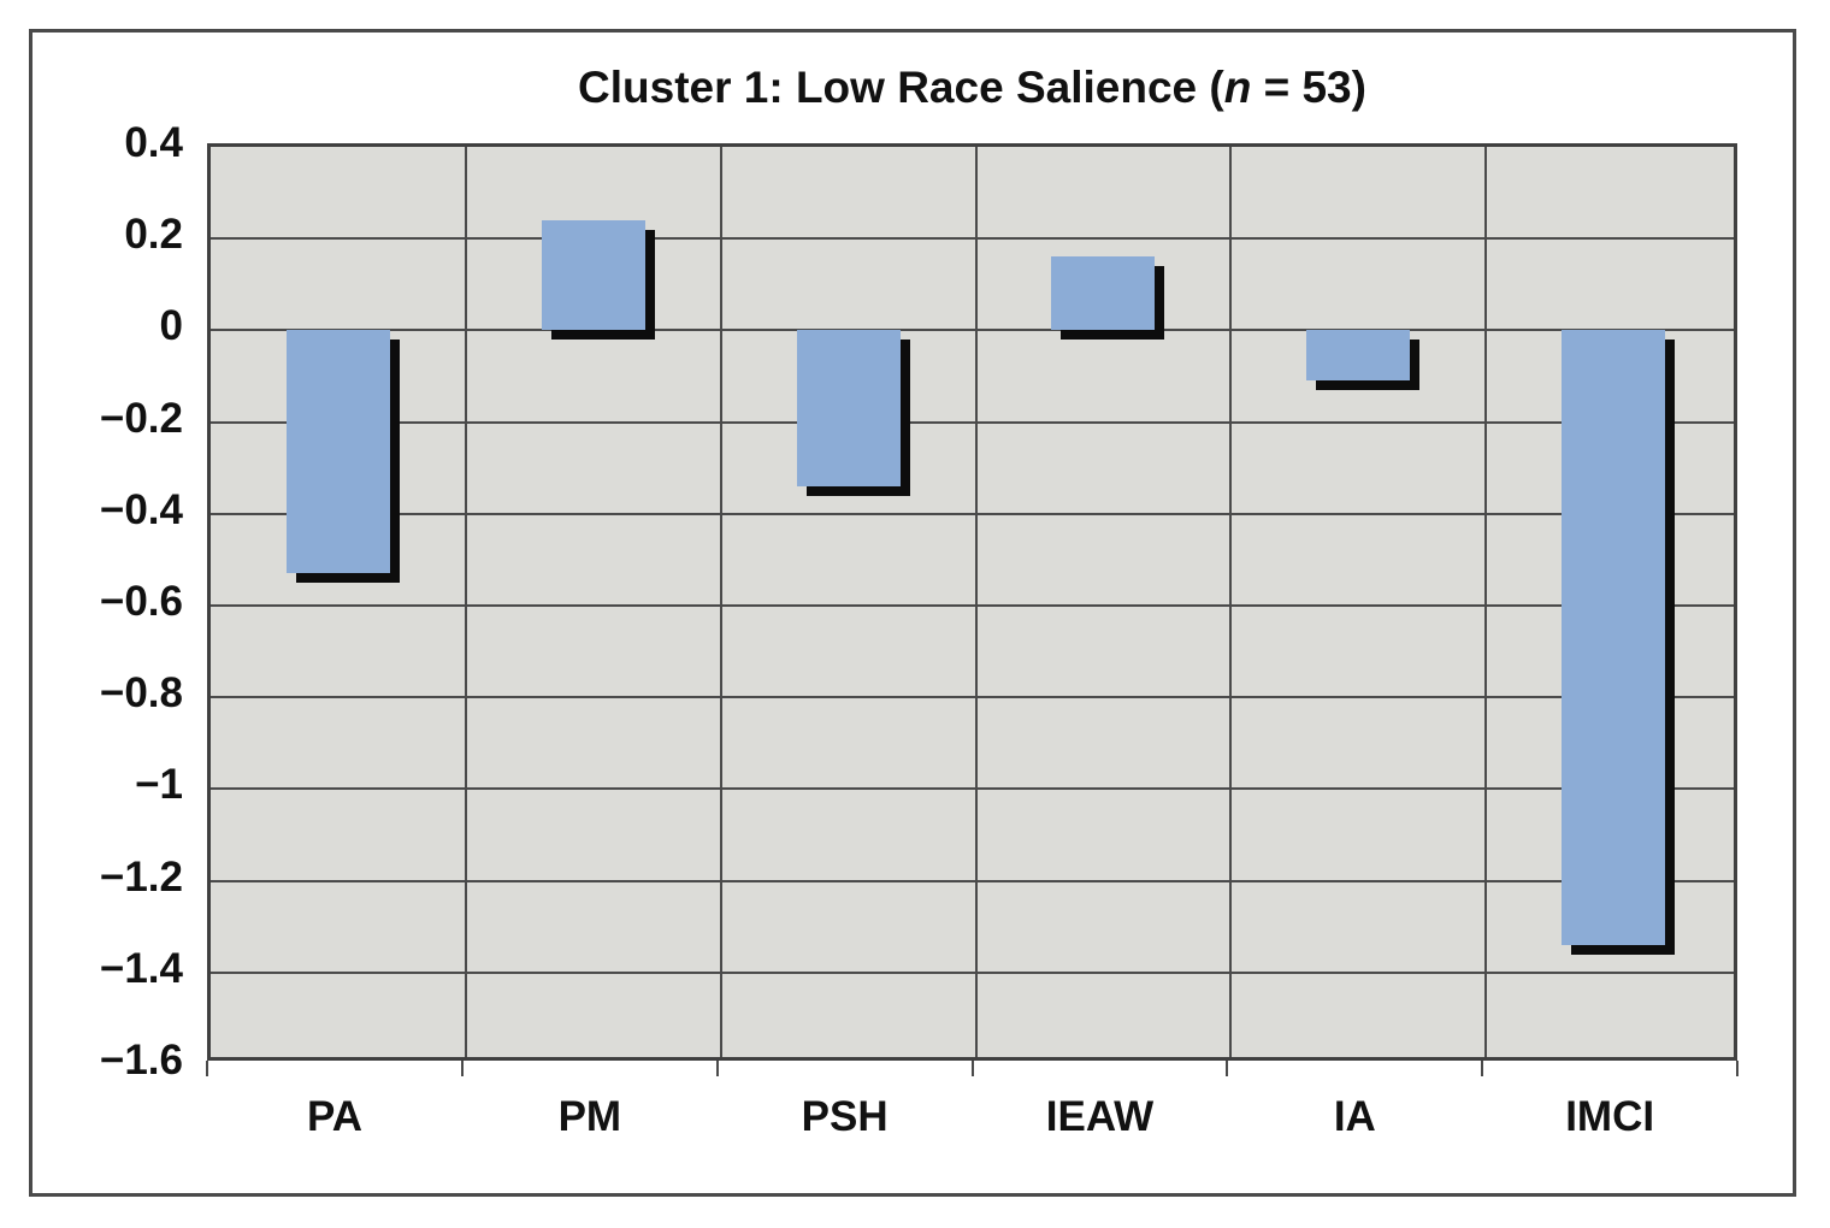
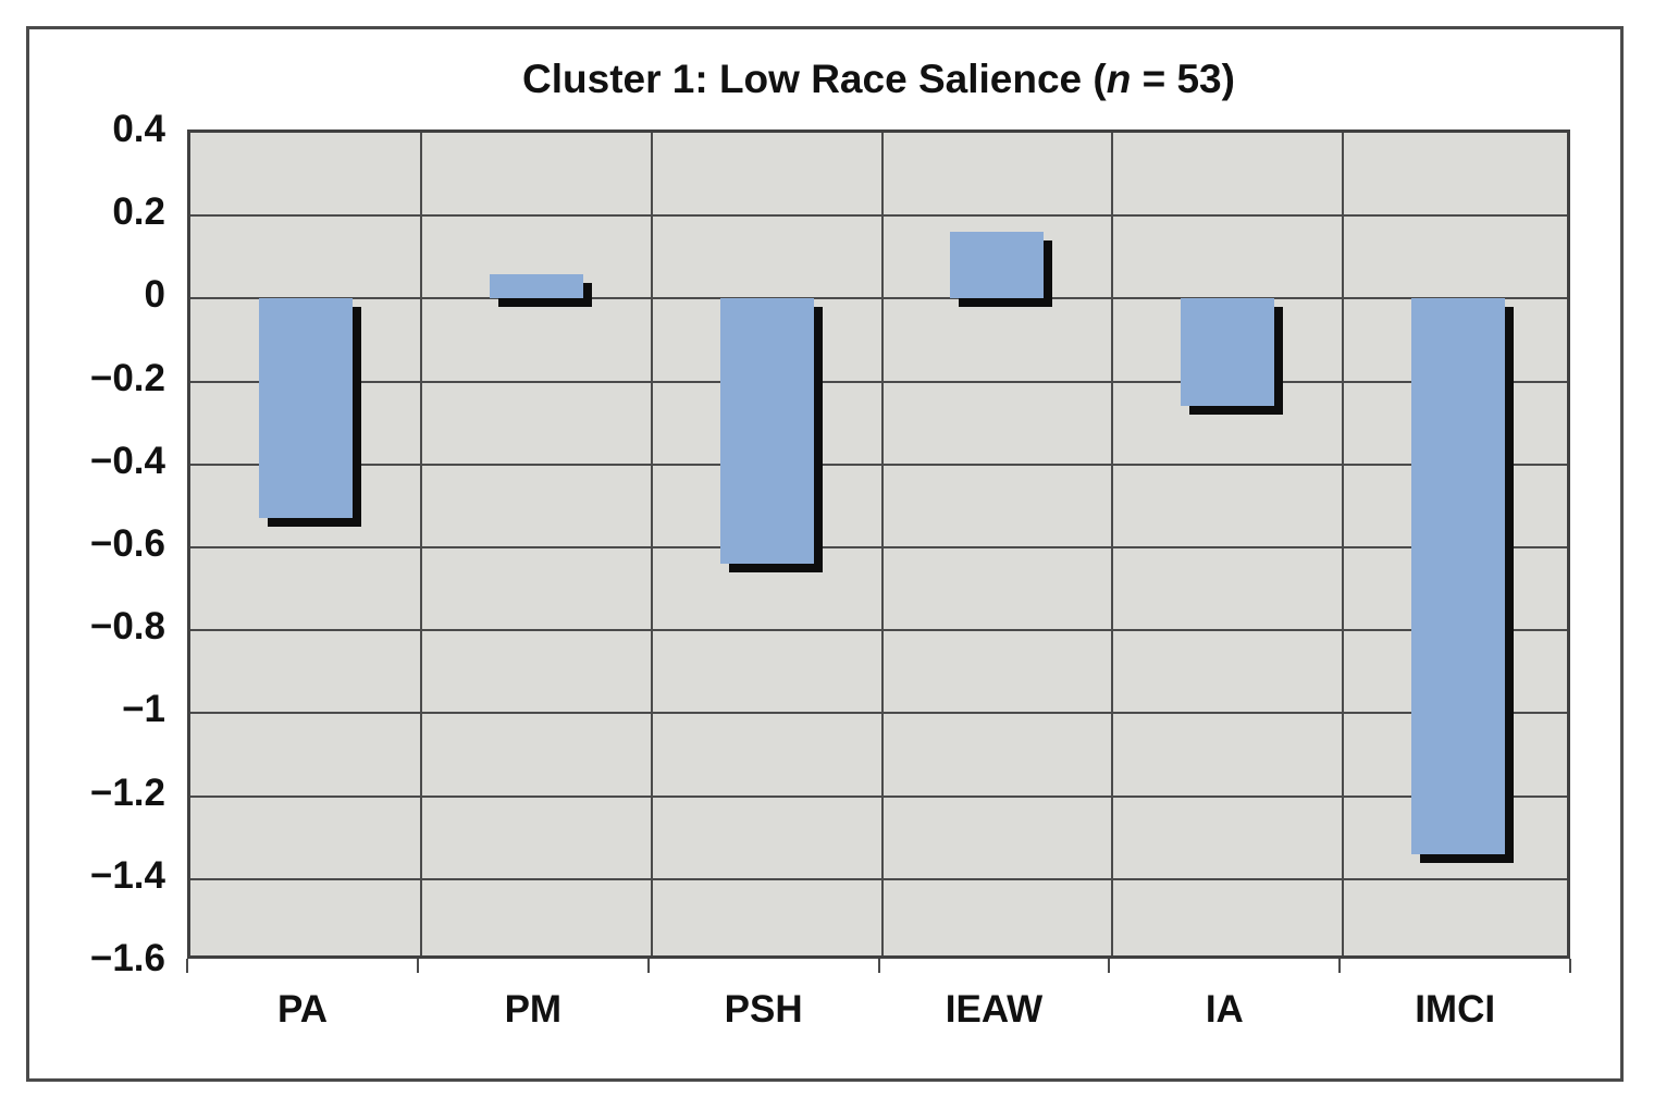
PM: 0.24 -> 0.06
PSH: -0.34 -> -0.64
IA: -0.11 -> -0.26
